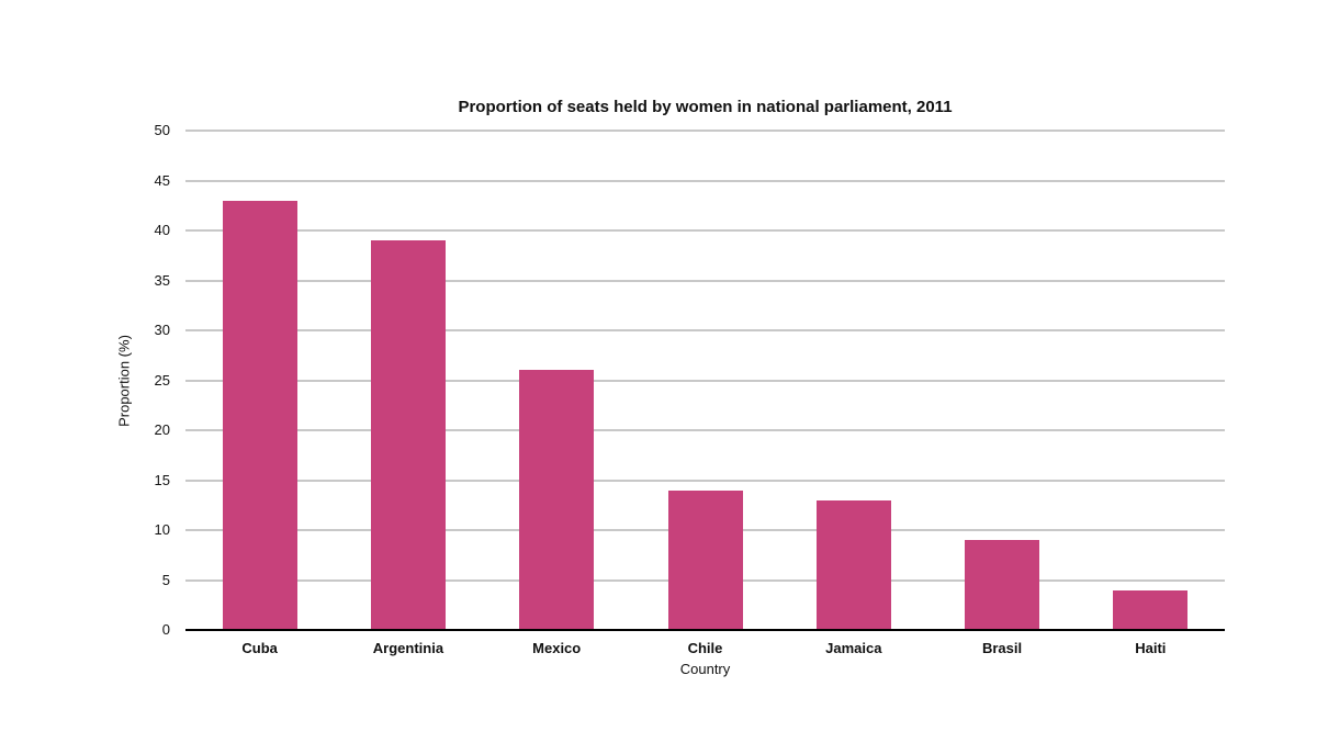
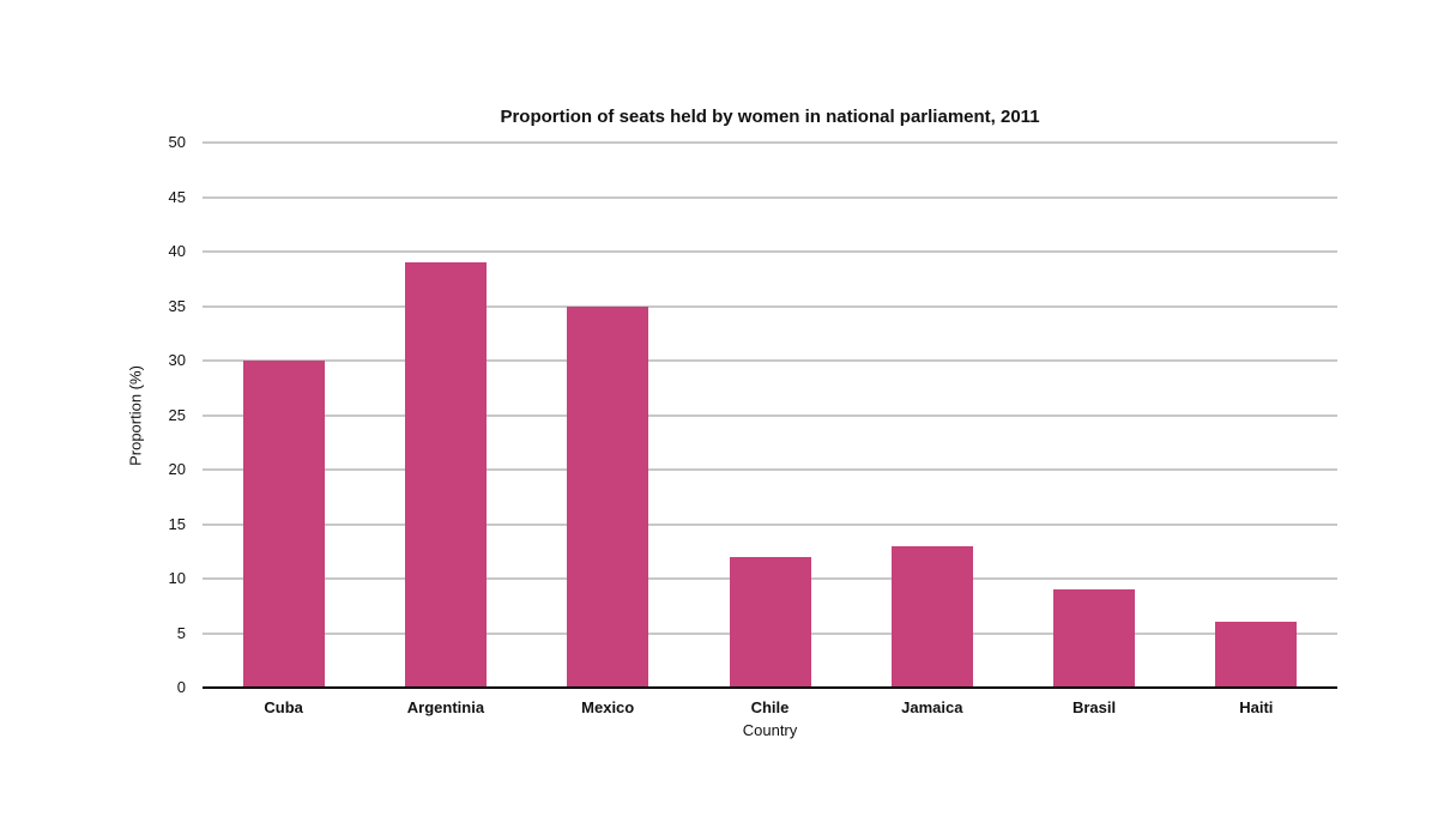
Cuba: 43 -> 30
Mexico: 26 -> 35
Chile: 14 -> 12
Haiti: 4 -> 6
